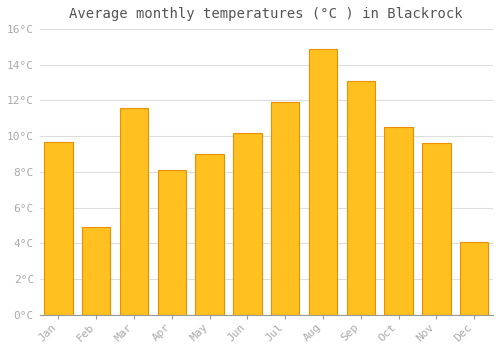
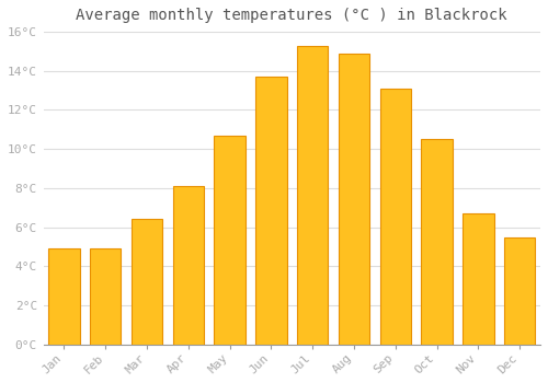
Jan: 9.7°C -> 4.9°C
Mar: 11.6°C -> 6.4°C
May: 9.0°C -> 10.7°C
Jun: 10.2°C -> 13.7°C
Jul: 11.9°C -> 15.3°C
Nov: 9.6°C -> 6.7°C
Dec: 4.1°C -> 5.5°C
